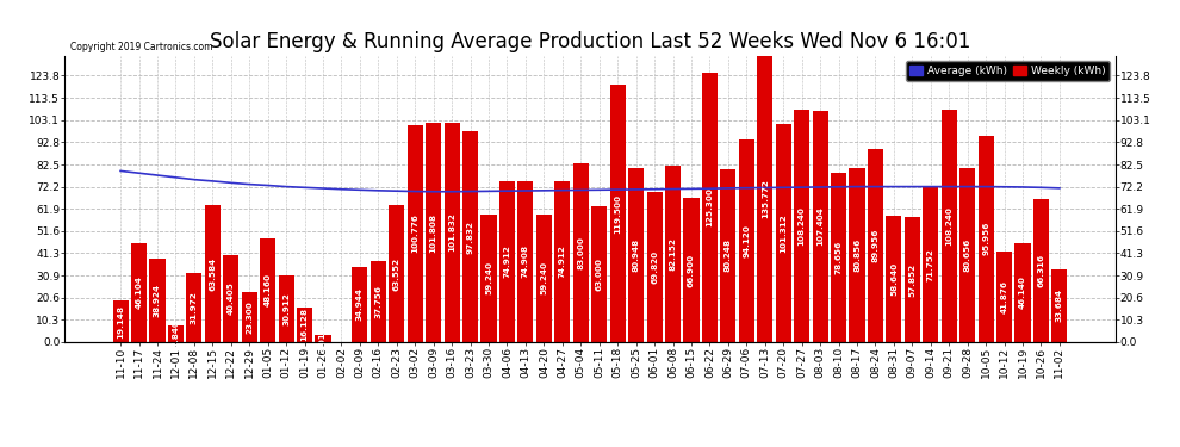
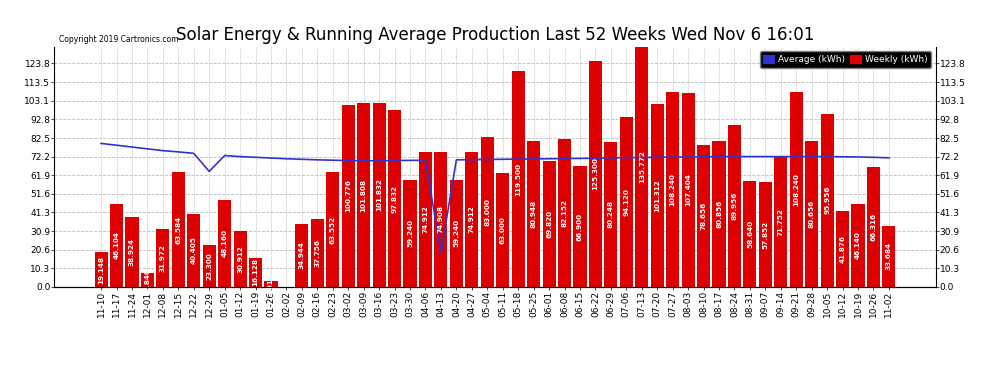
Average (kWh)/12-29: 73 -> 64
Average (kWh)/04-13: 70 -> 19
